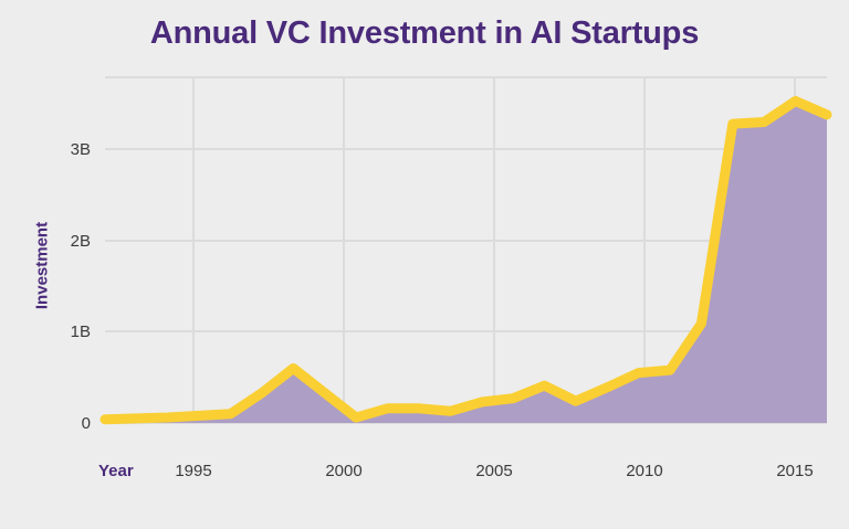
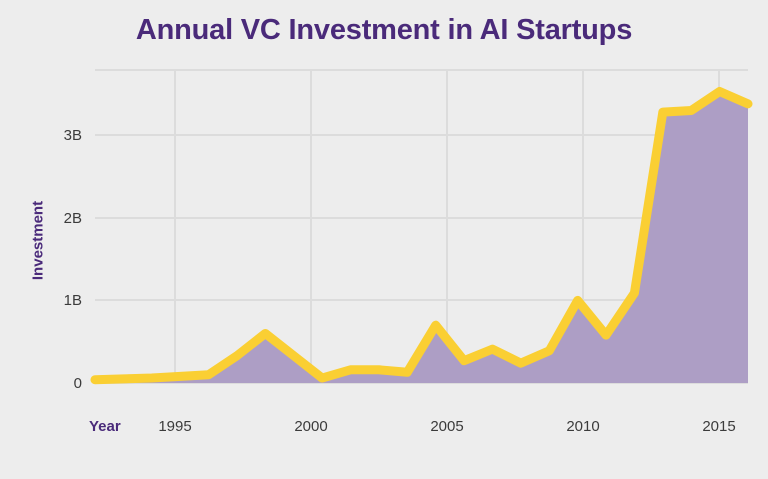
2005: 0.2B -> 0.7B
2010: 0.6B -> 1.0B
